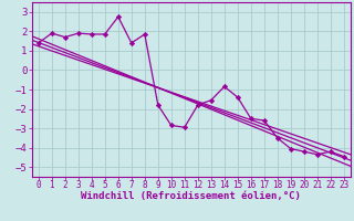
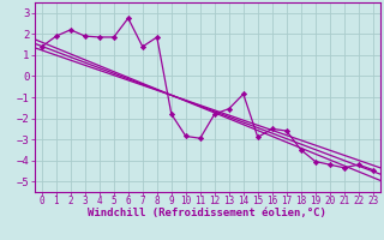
2: 1.7 -> 2.2
15: -1.4 -> -2.9
